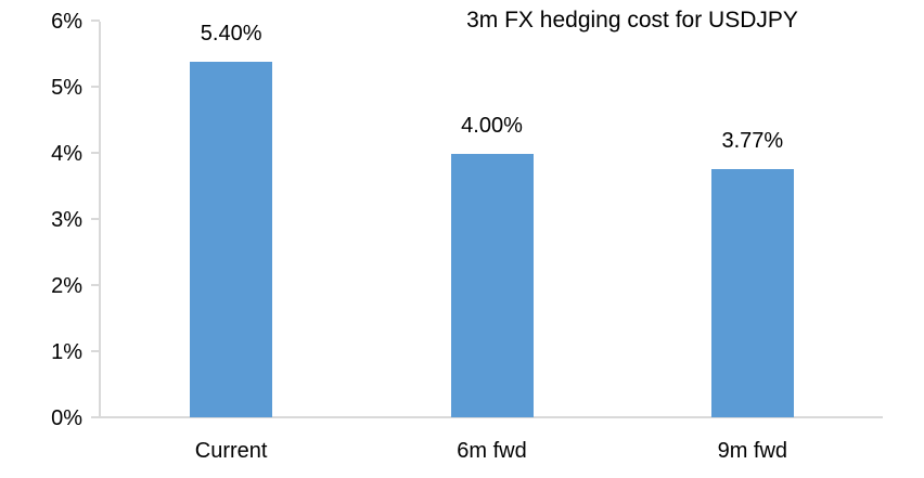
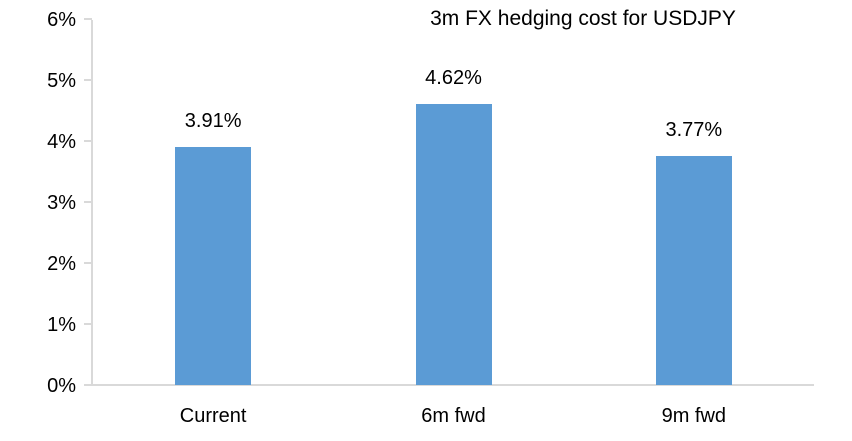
Current: 5.40% -> 3.91%
6m fwd: 4.00% -> 4.62%
